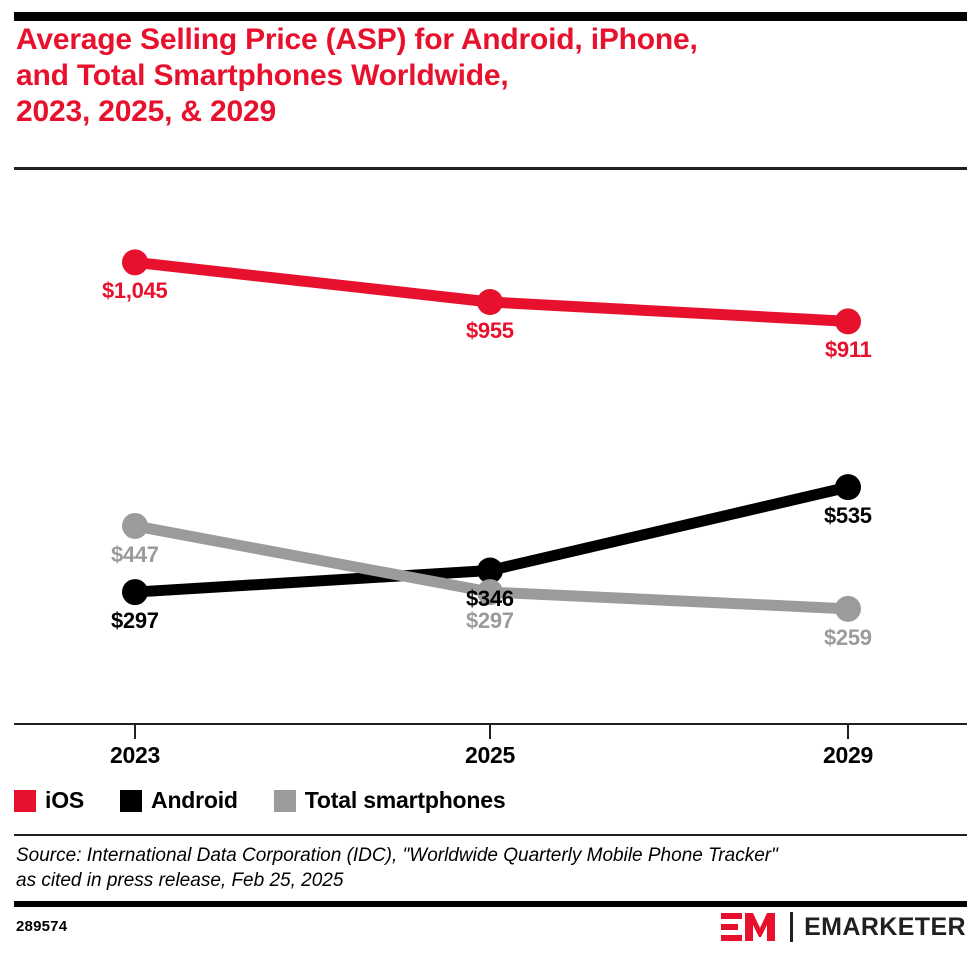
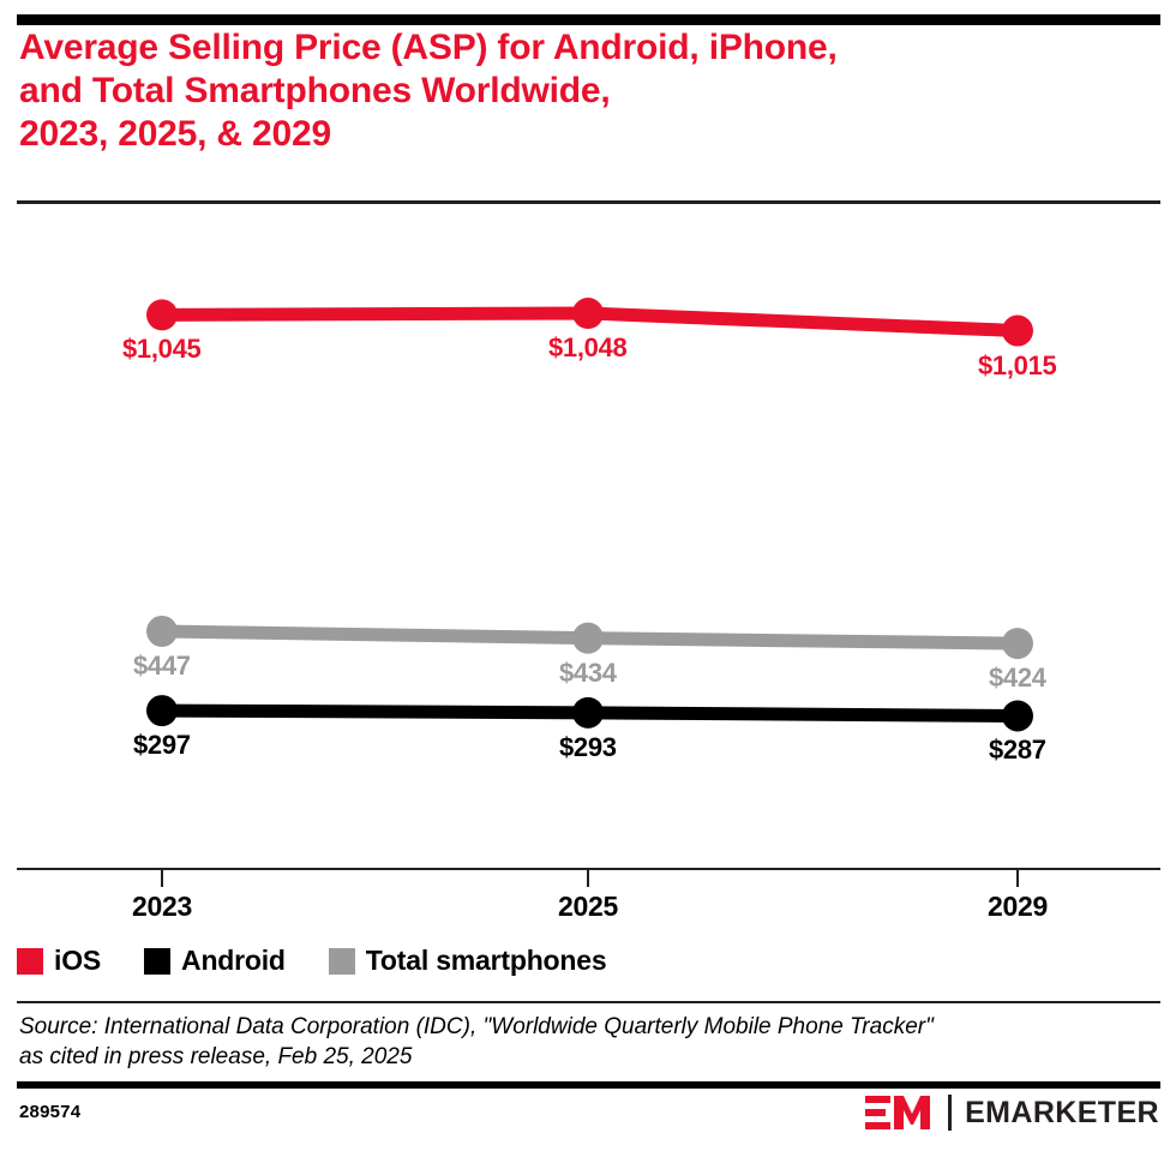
iOS/2025: $955 -> $1,048
Android/2025: $346 -> $293
Total smartphones/2025: $297 -> $434
iOS/2029: $911 -> $1,015
Android/2029: $535 -> $287
Total smartphones/2029: $259 -> $424
